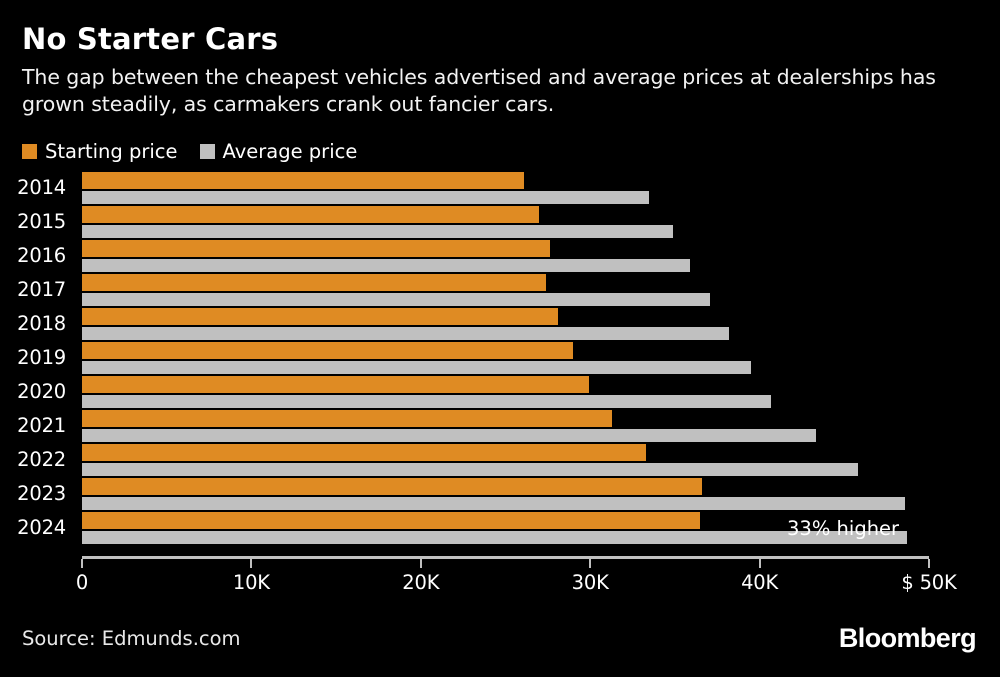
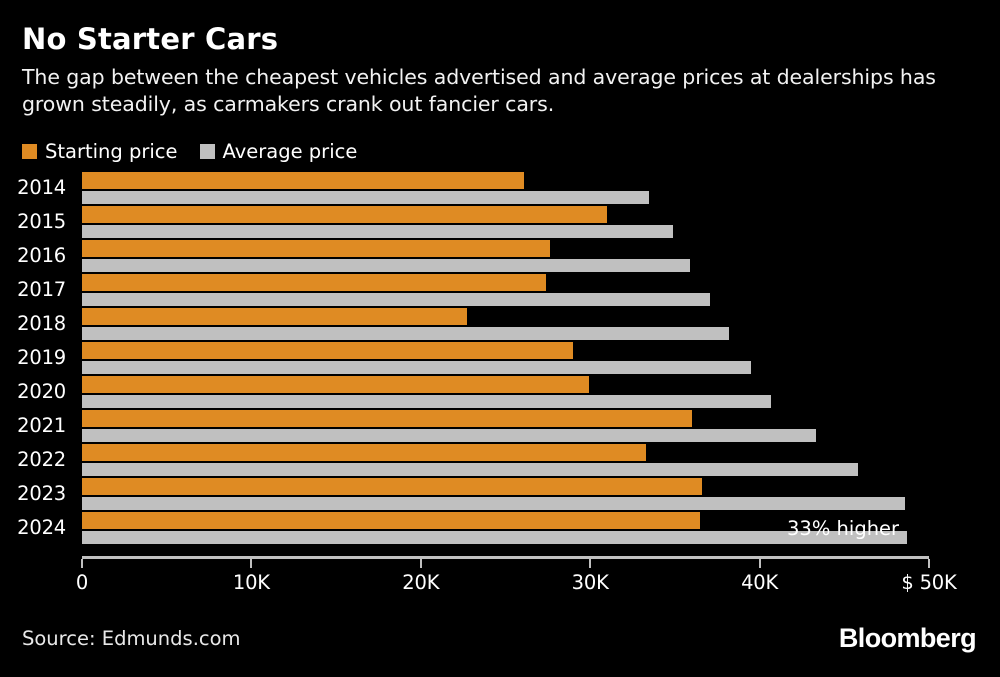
Starting price/2015: 27.0K -> 31.0K
Starting price/2018: 28.1K -> 22.7K
Starting price/2021: 31.3K -> 36.0K
